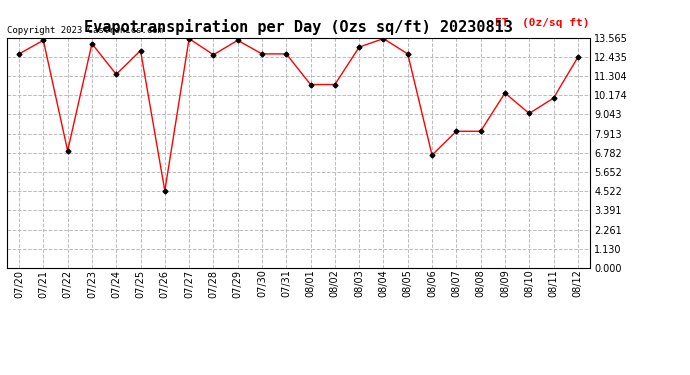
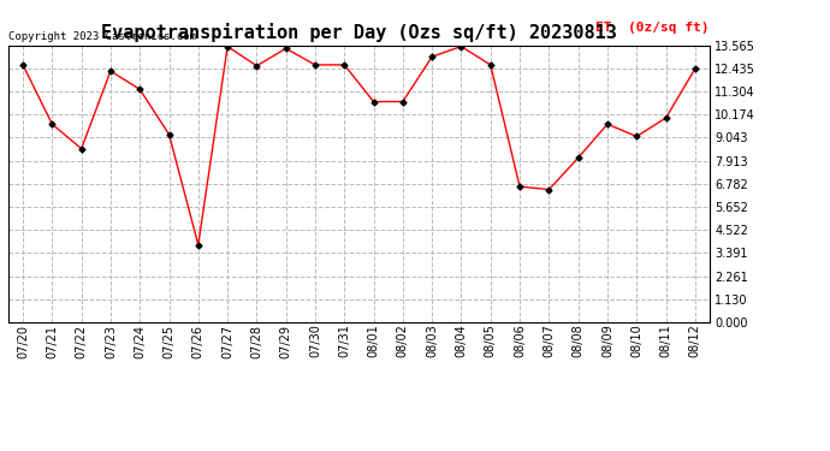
07/21: 13.4 -> 9.7
07/22: 6.9 -> 8.5
07/23: 13.2 -> 12.3
07/25: 12.8 -> 9.2
07/26: 4.5 -> 3.8
08/07: 8.1 -> 6.5
08/09: 10.3 -> 9.7
